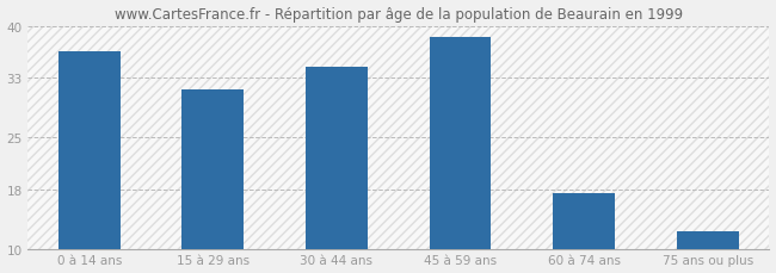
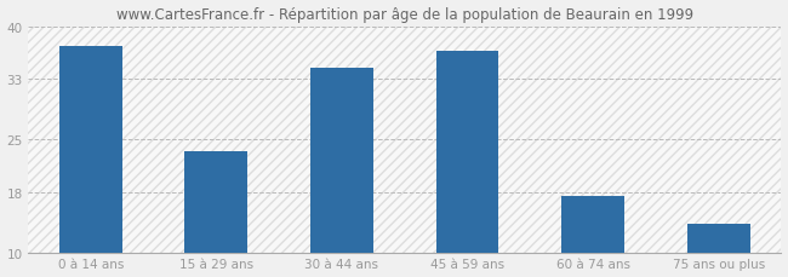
0 à 14 ans: 36.5 -> 37.4
15 à 29 ans: 31.5 -> 23.4
45 à 59 ans: 38.5 -> 36.8
75 ans ou plus: 12.5 -> 13.8
